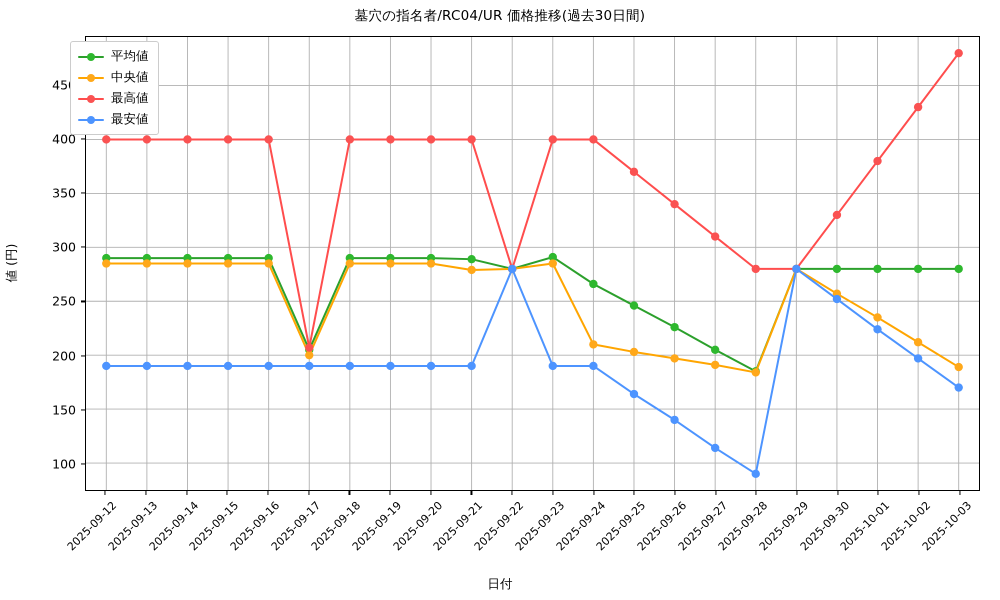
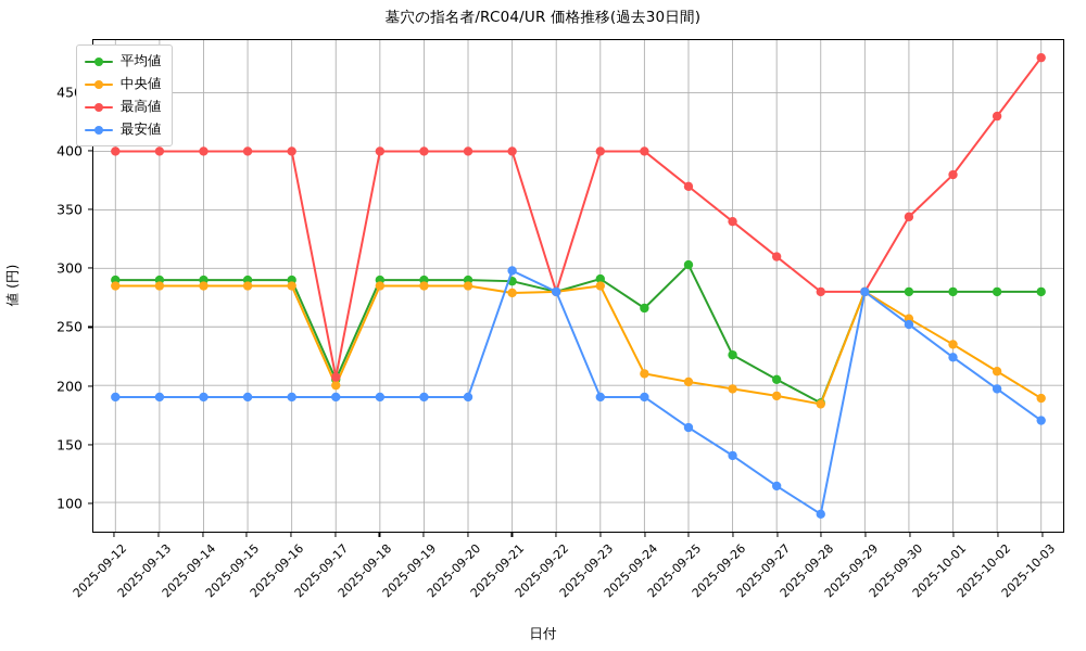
最安値/2025-09-21: 190 -> 298
平均値/2025-09-25: 246 -> 303
最高値/2025-09-30: 330 -> 344
